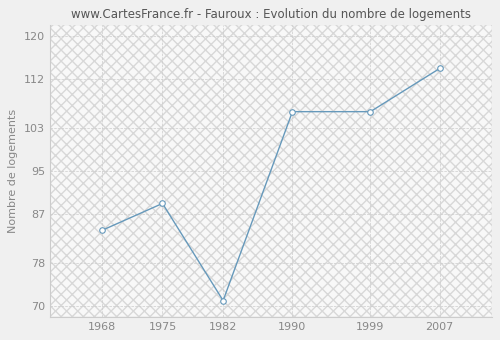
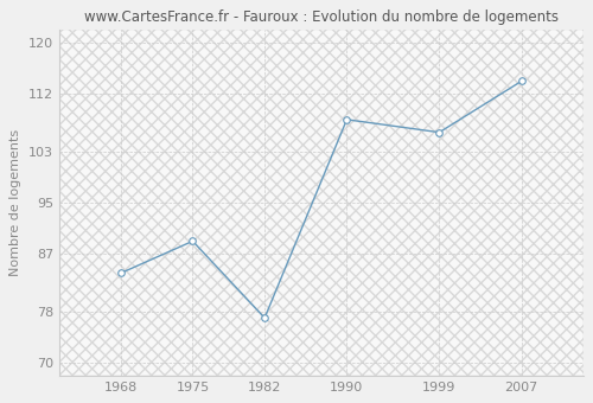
1982: 71 -> 77
1990: 106 -> 108
